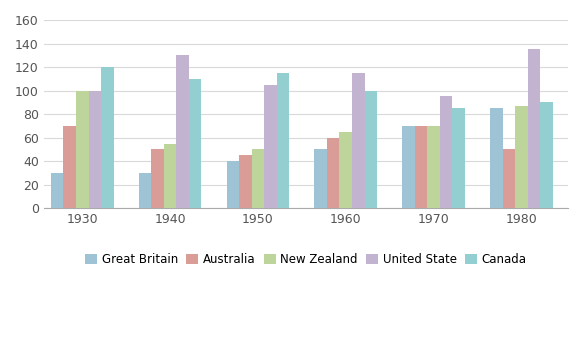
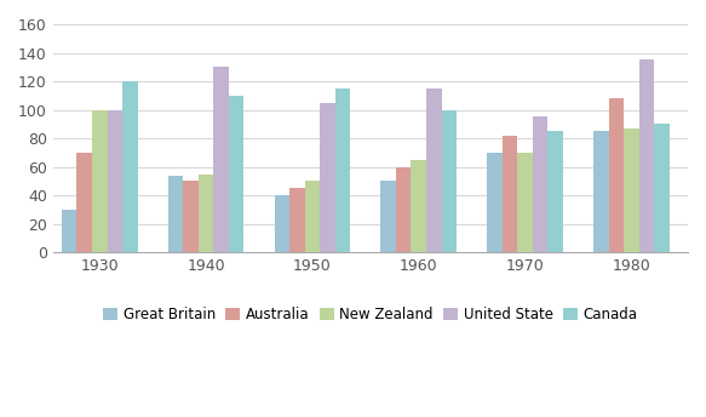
Great Britain/1940: 30 -> 54
Australia/1970: 70 -> 82
Australia/1980: 50 -> 108
